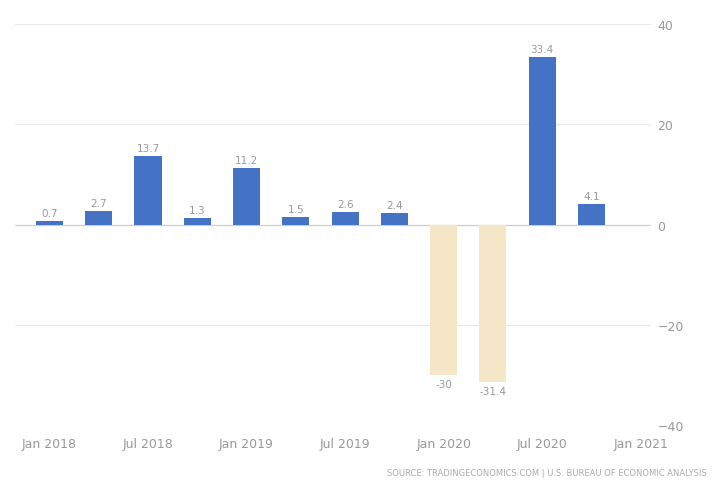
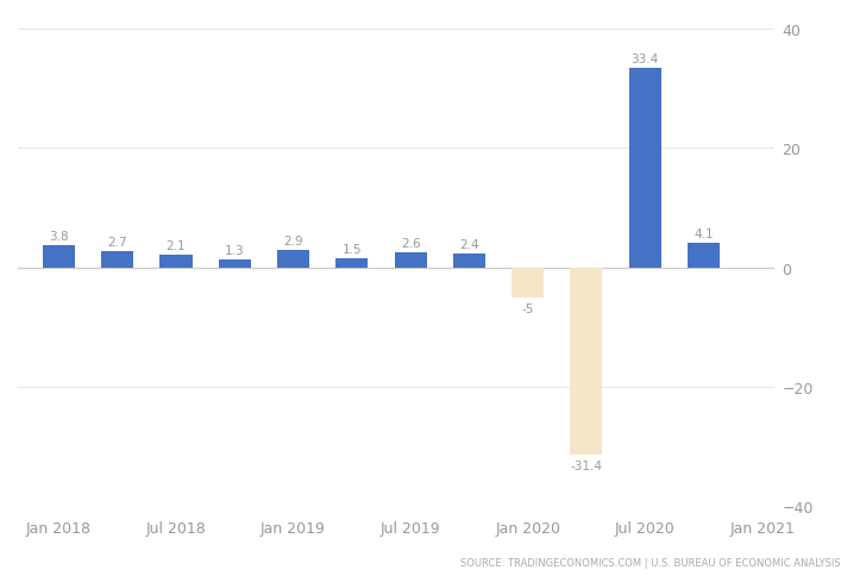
Jan 2018: 0.7 -> 3.8
Jul 2018: 13.7 -> 2.1
Jan 2019: 11.2 -> 2.9
Jan 2020: -30 -> -5
